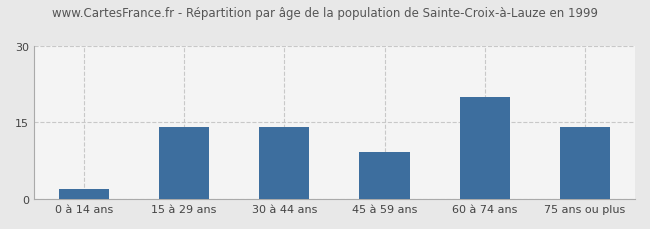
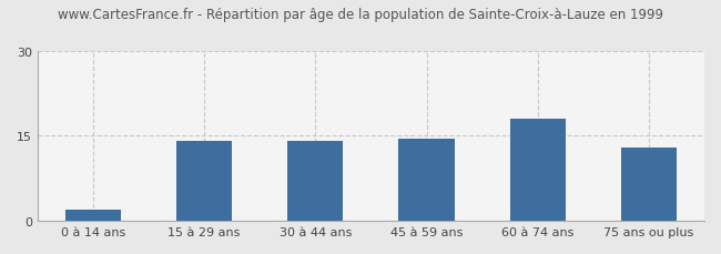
45 à 59 ans: 9.2 -> 14.5
60 à 74 ans: 20.0 -> 18.0
75 ans ou plus: 14.0 -> 13.0
